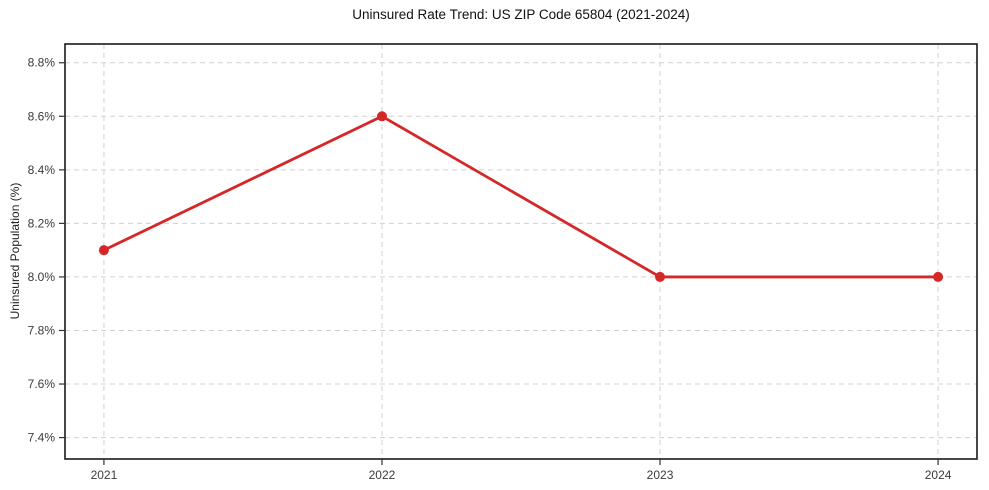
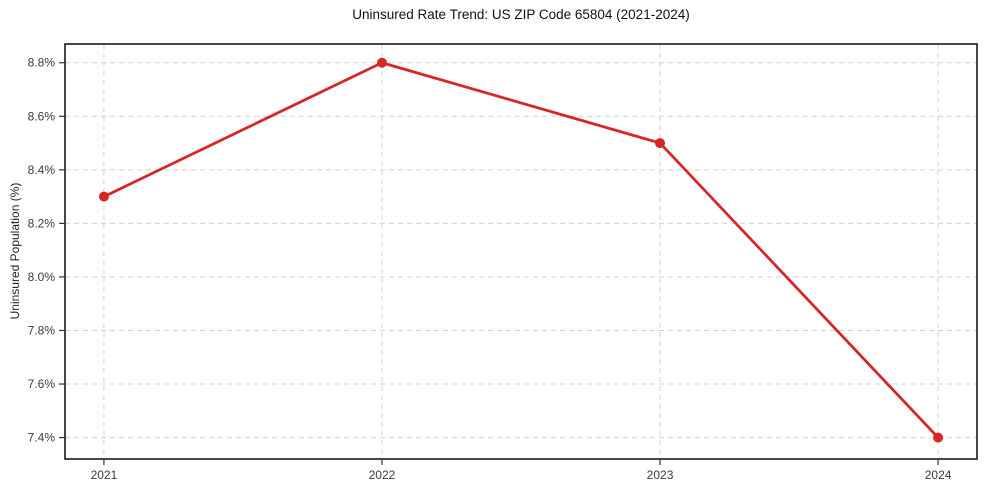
2021: 8.1% -> 8.3%
2022: 8.6% -> 8.8%
2023: 8.0% -> 8.5%
2024: 8.0% -> 7.4%
